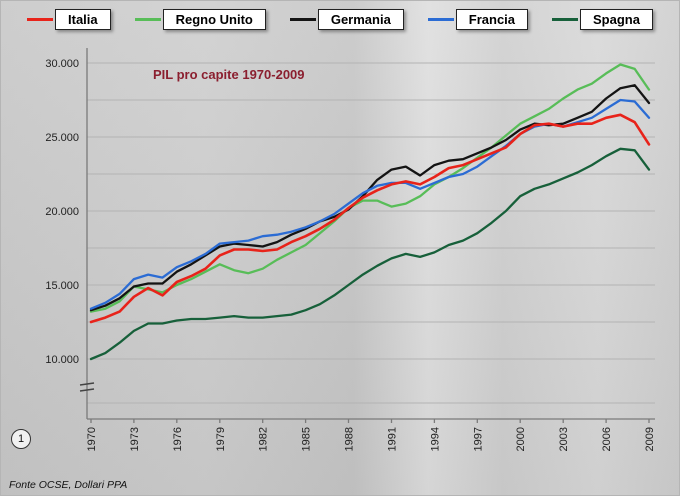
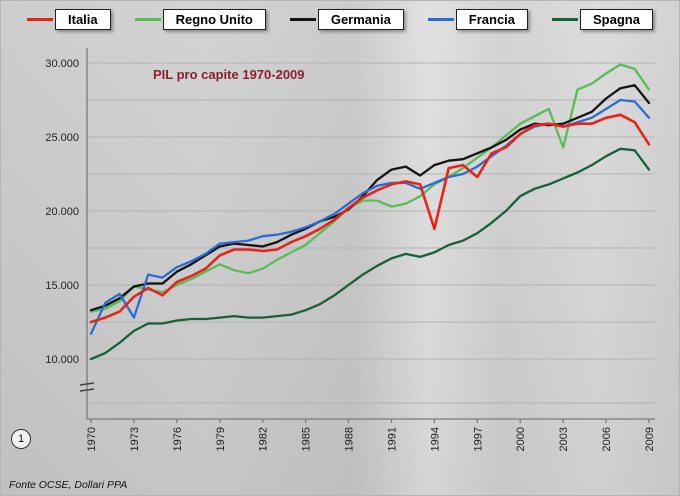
Francia/1970: 13400 -> 11700
Francia/1973: 15400 -> 12800
Italia/1994: 22300 -> 18800
Italia/1997: 23500 -> 22300
Regno Unito/2003: 27600 -> 24300
